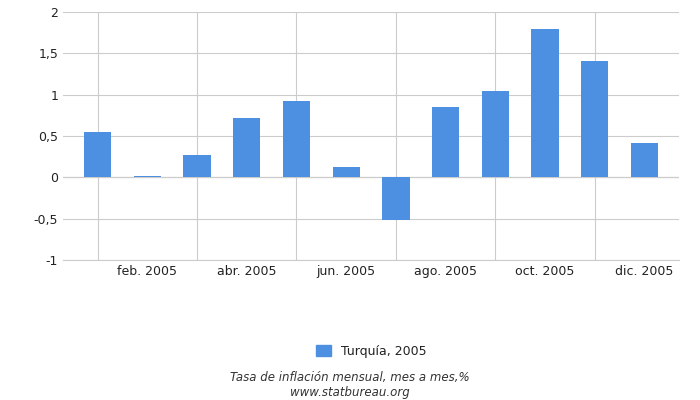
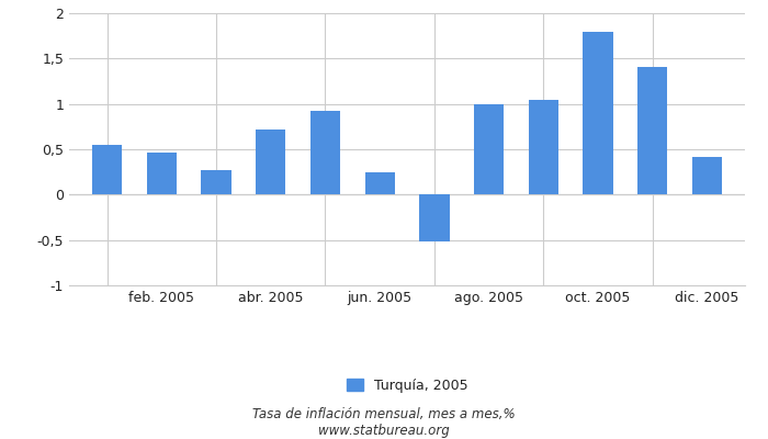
feb. 2005: 0,02 -> 0,46
jun. 2005: 0,12 -> 0,24
ago. 2005: 0,85 -> 1,00
